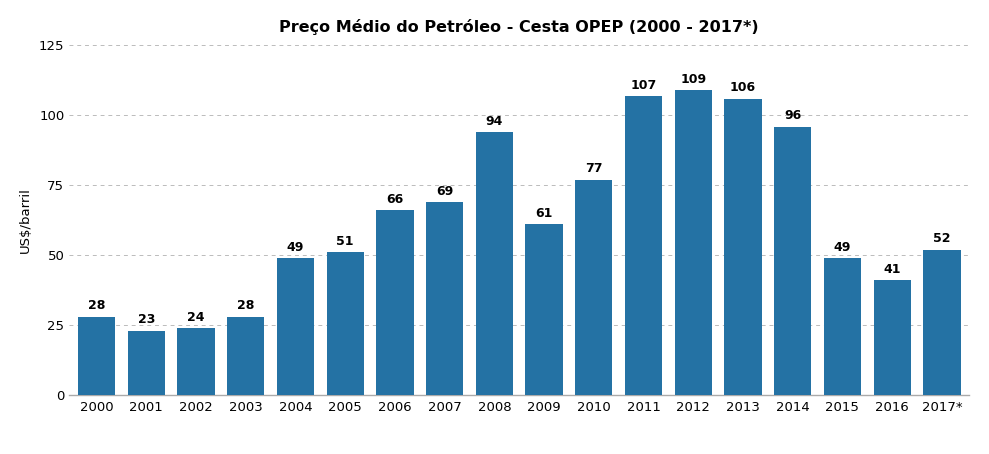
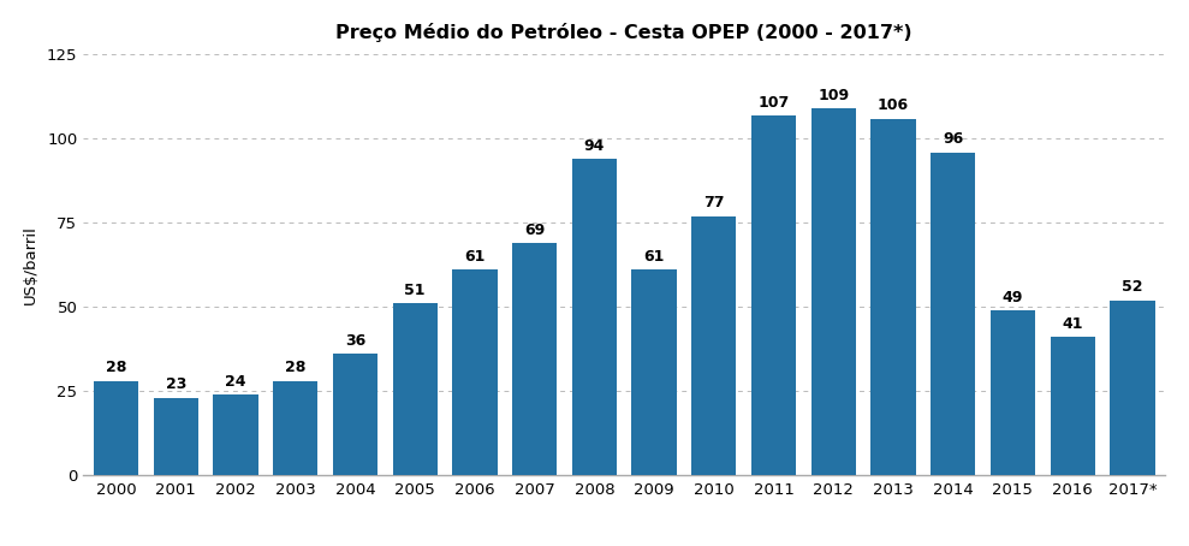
2004: 49 -> 36
2006: 66 -> 61
